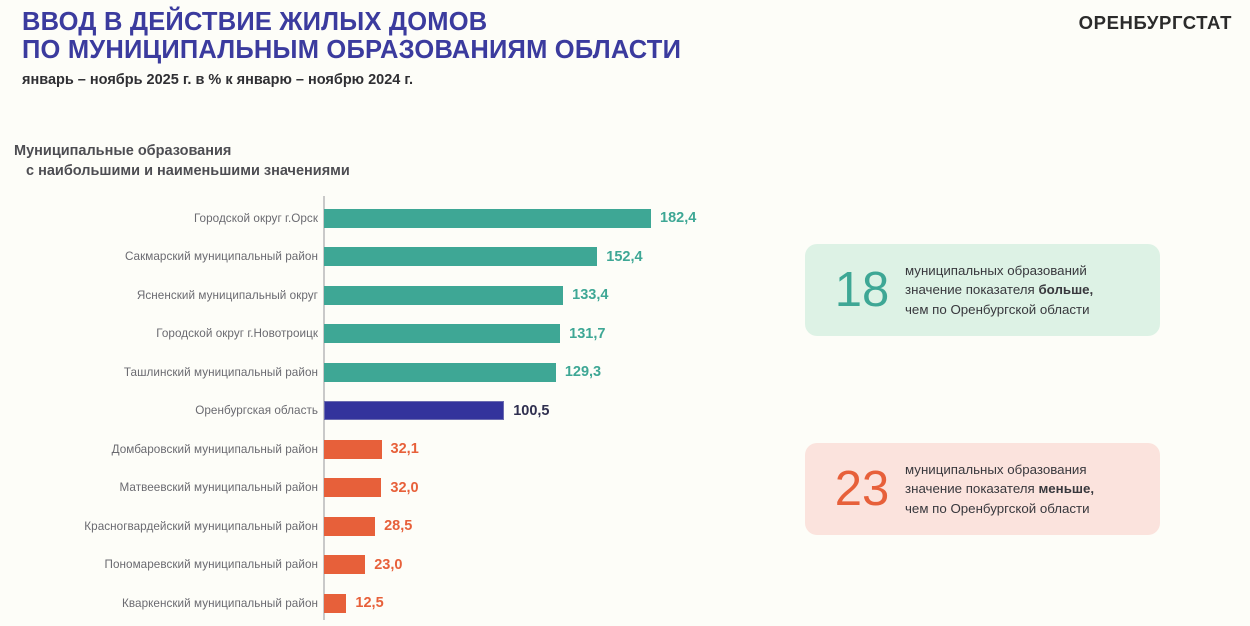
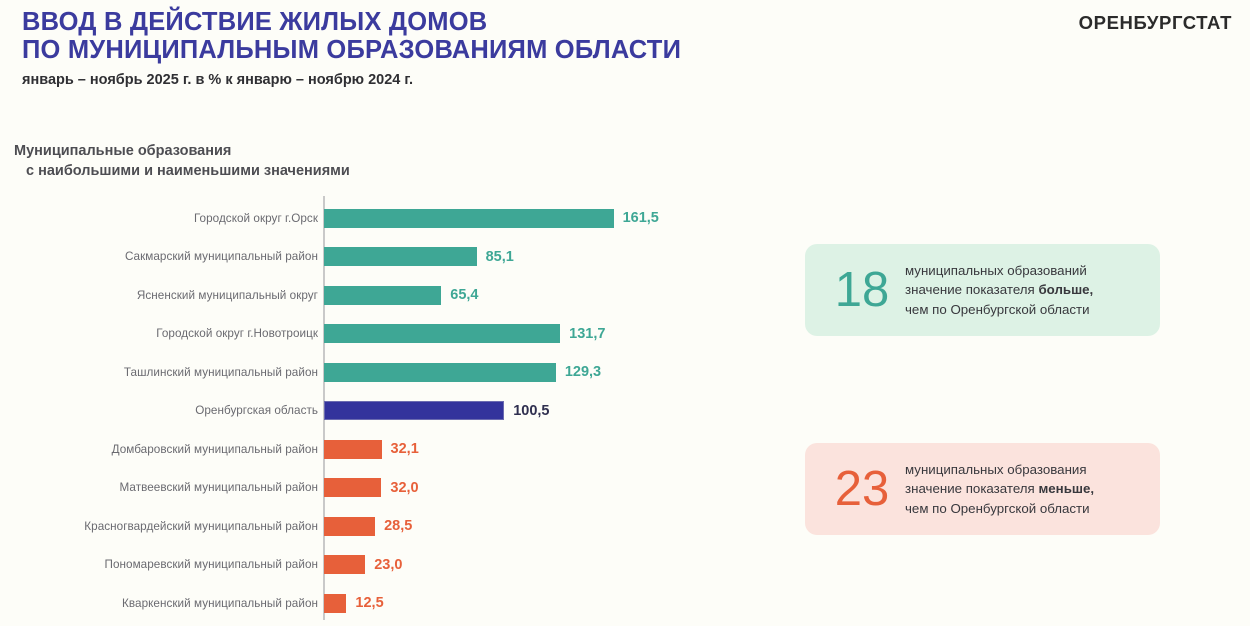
Городской округ г.Орск: 182,4 -> 161,5
Сакмарский муниципальный район: 152,4 -> 85,1
Ясненский муниципальный округ: 133,4 -> 65,4
